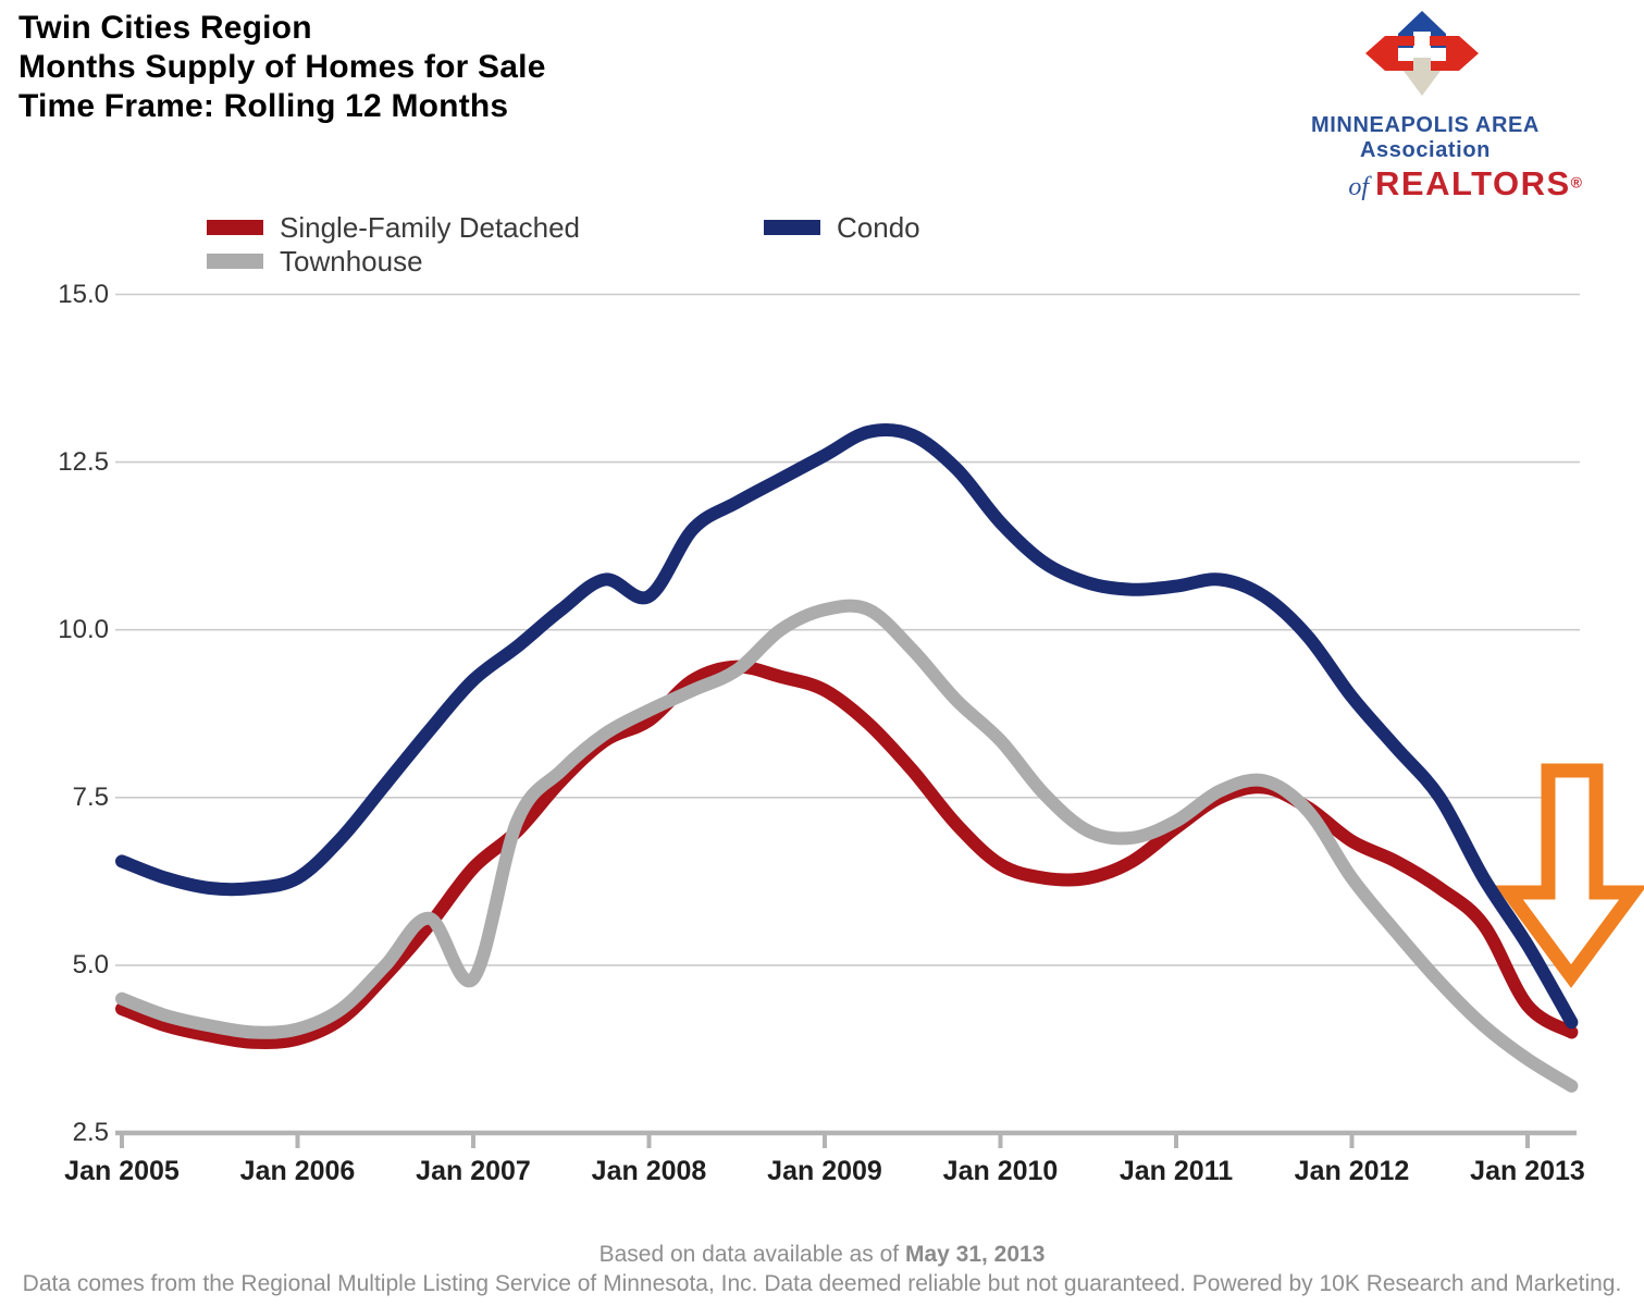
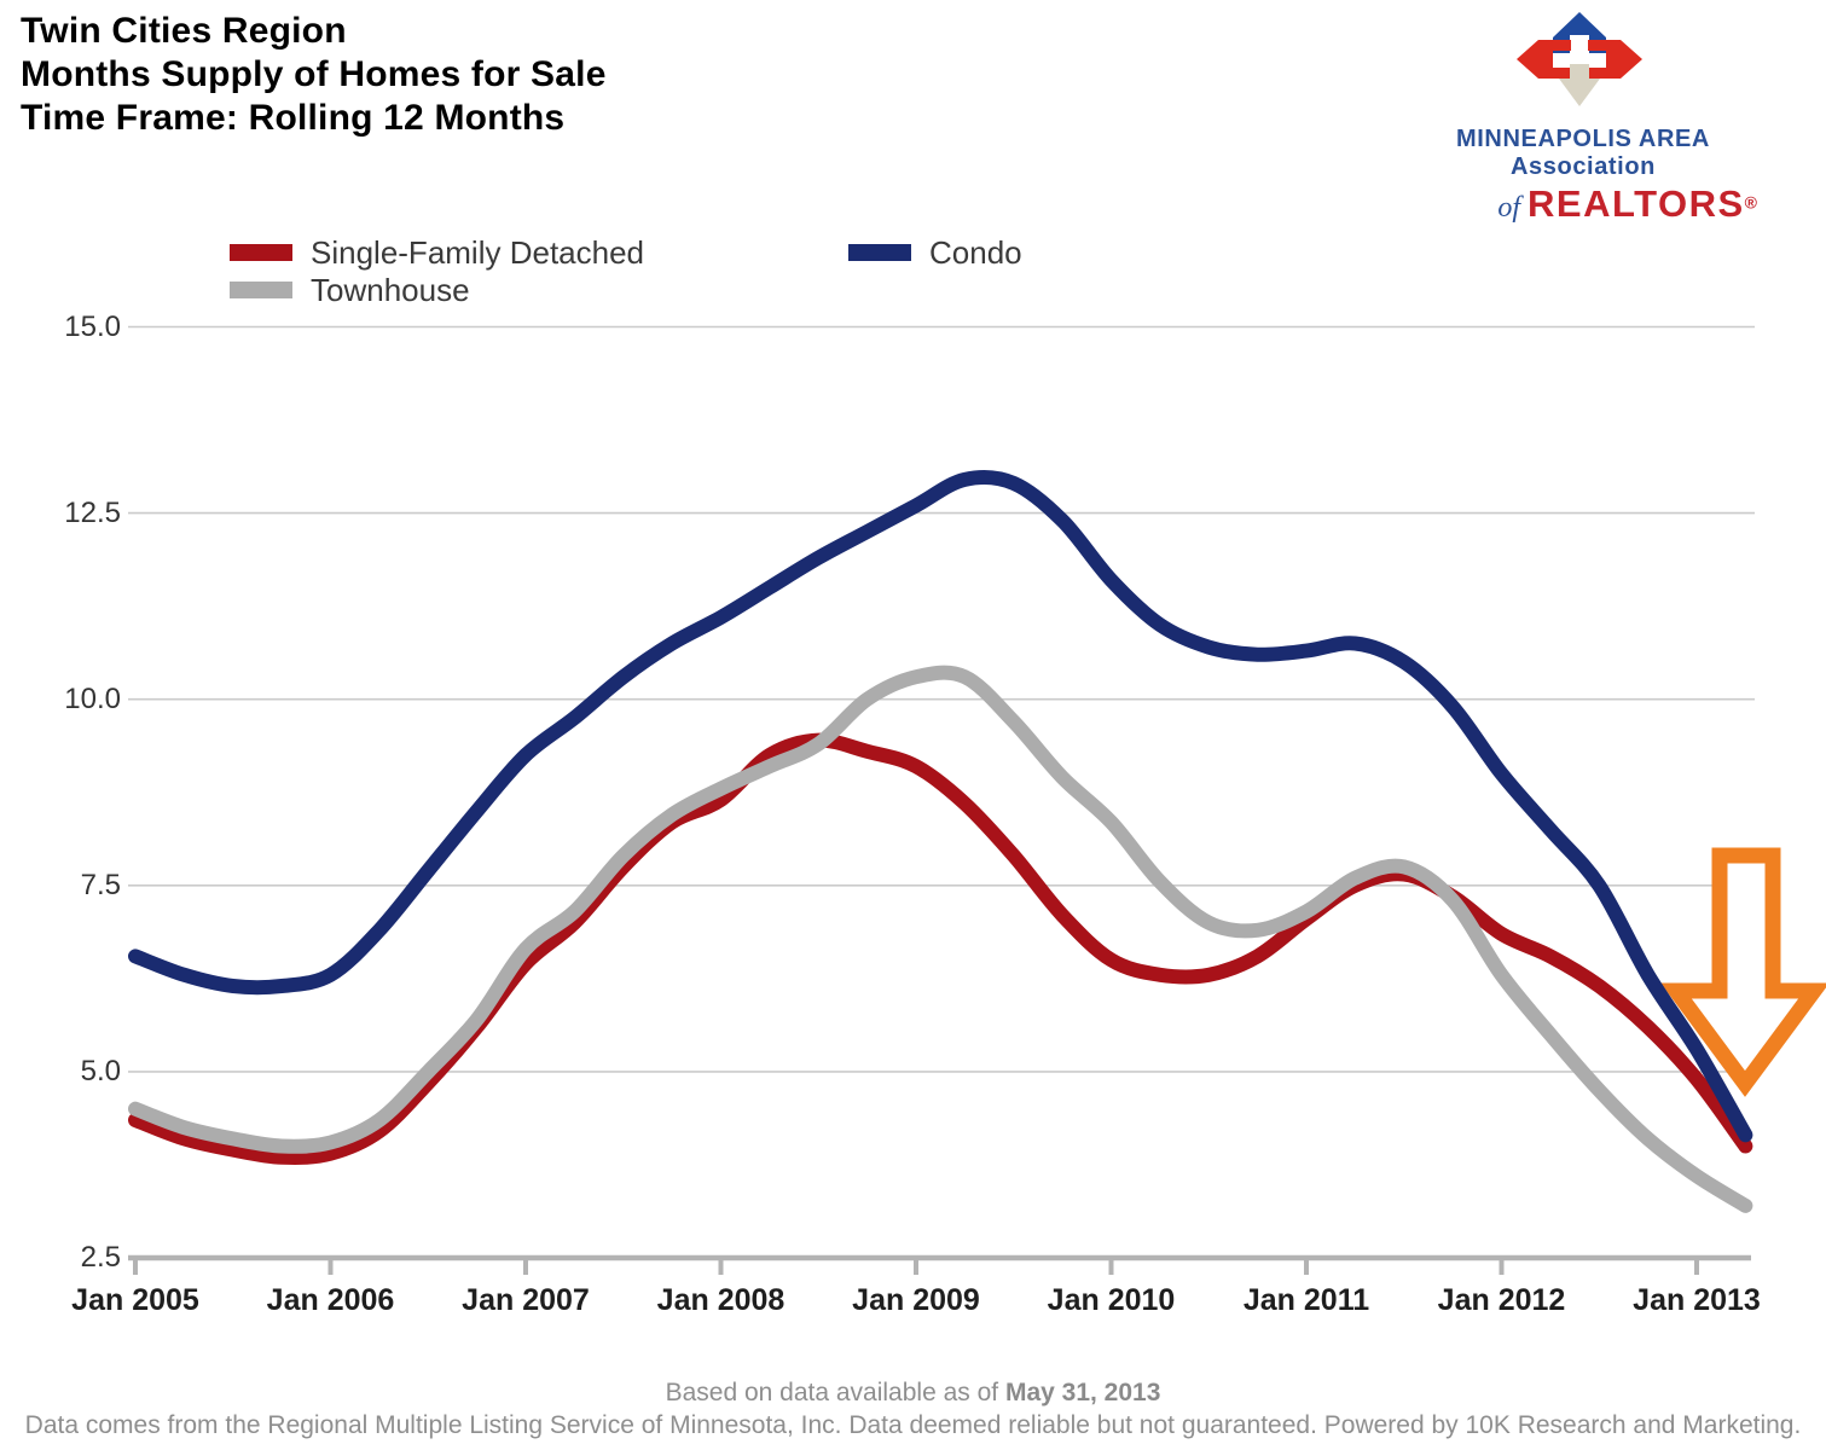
Townhouse/Jan 2007: 4.8 -> 6.7
Condo/Jan 2008: 10.5 -> 11.1
Single-Family Detached/Jan 2013: 4.4 -> 4.9
